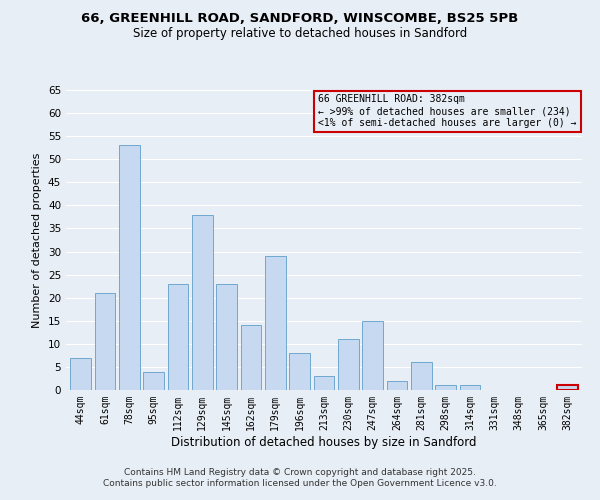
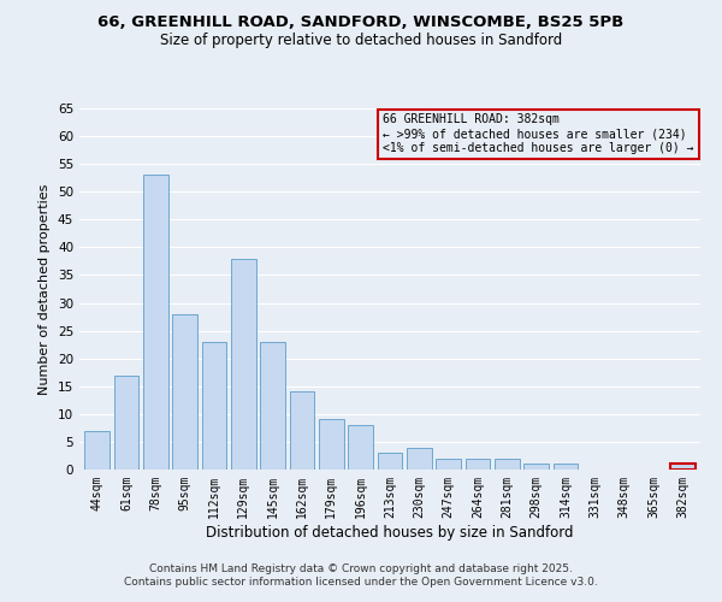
61sqm: 21 -> 17
95sqm: 4 -> 28
179sqm: 29 -> 9
230sqm: 11 -> 4
247sqm: 15 -> 2
281sqm: 6 -> 2
